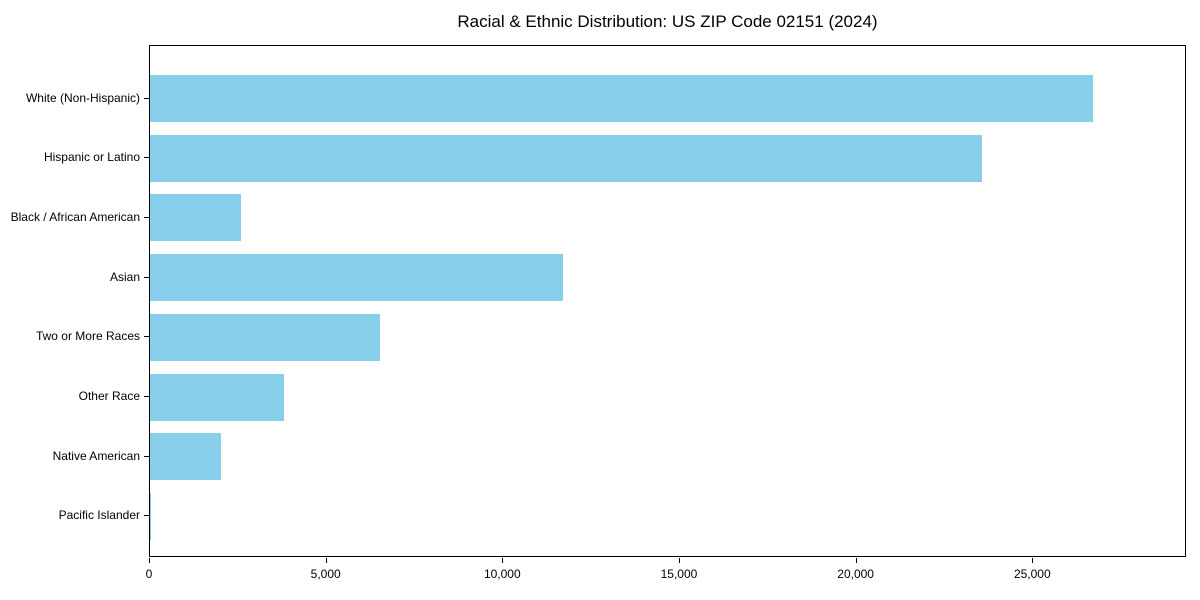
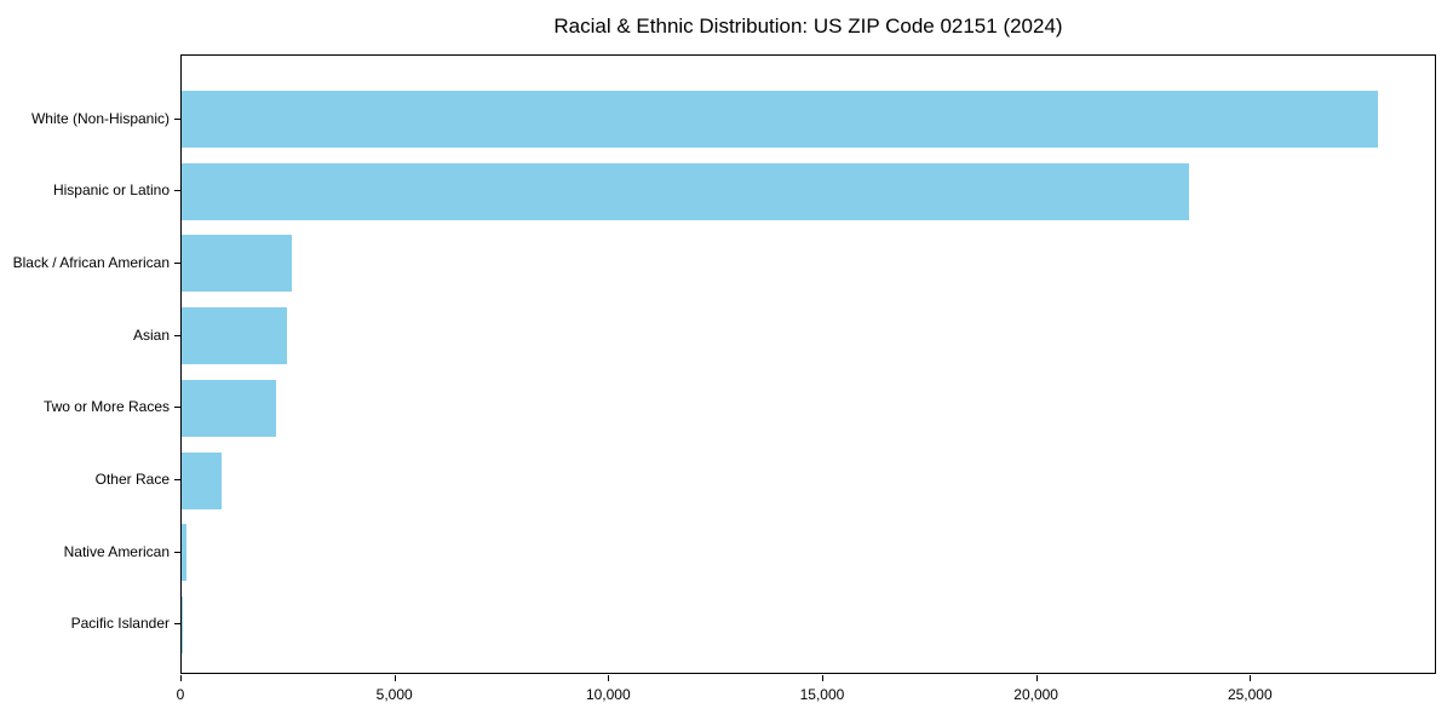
White (Non-Hispanic): 26700 -> 28000
Asian: 11700 -> 2500
Two or More Races: 6500 -> 2200
Other Race: 3800 -> 900
Native American: 2000 -> 100
